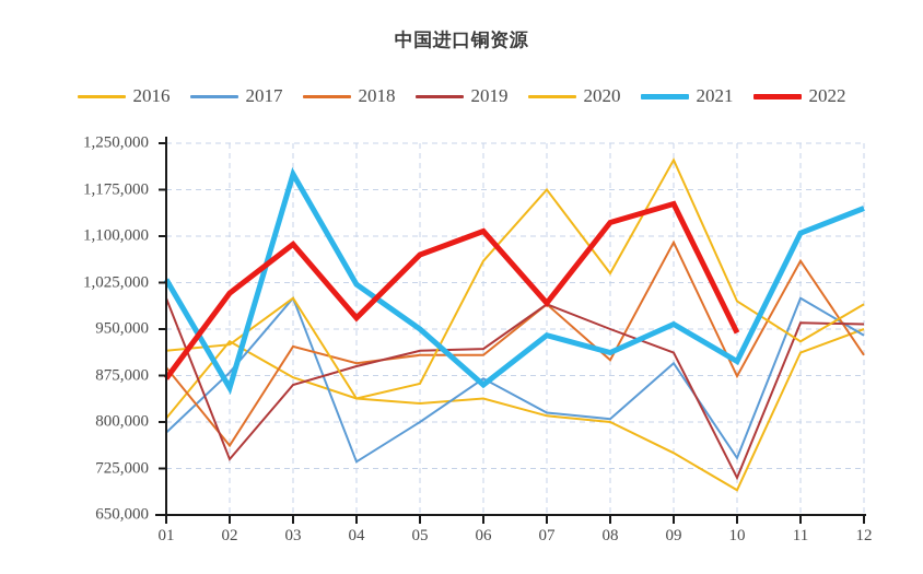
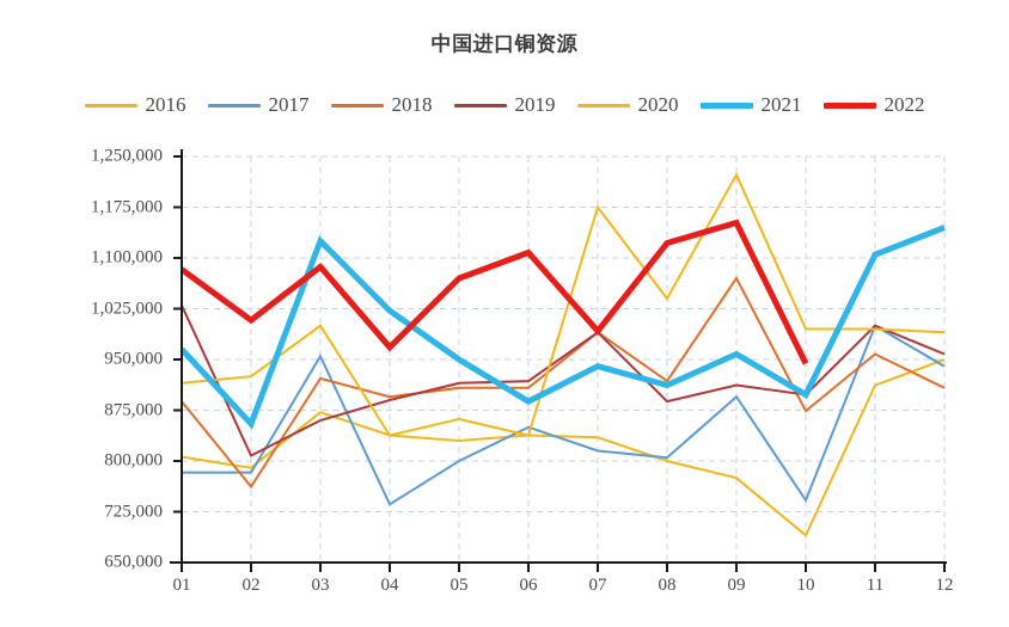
2019/01: 1000000 -> 1030000
2021/01: 1030000 -> 960000
2022/01: 870000 -> 1080000
2016/02: 930000 -> 790000
2017/02: 880000 -> 780000
2019/02: 740000 -> 810000
2017/03: 1000000 -> 960000
2021/03: 1200000 -> 1120000
2017/06: 870000 -> 850000
2020/06: 1060000 -> 840000
2021/06: 860000 -> 890000
2016/07: 810000 -> 840000
2018/08: 900000 -> 920000
2019/08: 950000 -> 890000
2016/09: 750000 -> 780000
2018/09: 1090000 -> 1070000
2019/10: 710000 -> 900000
2018/11: 1060000 -> 960000
2019/11: 960000 -> 1000000
2020/11: 930000 -> 1000000
